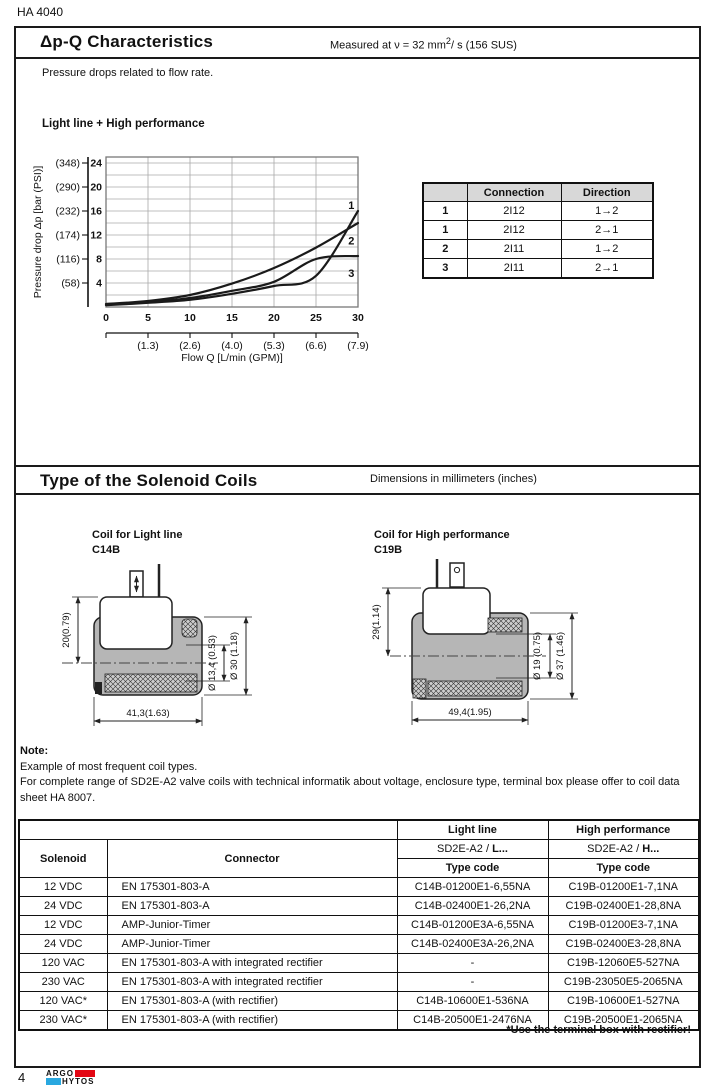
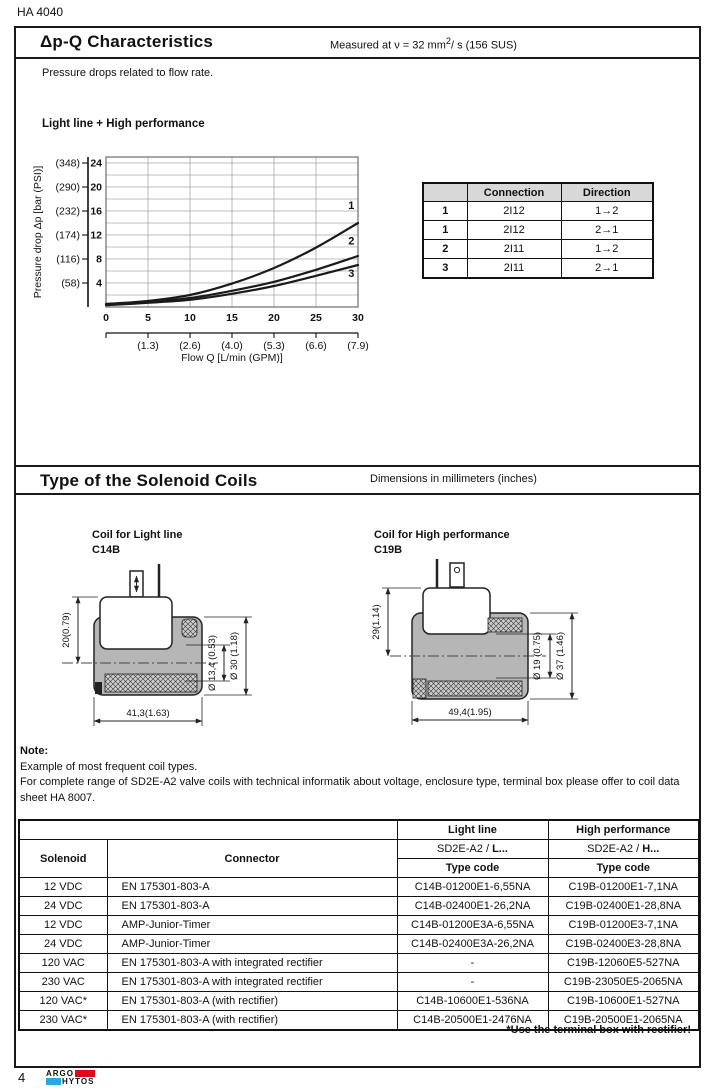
2/25: 8 -> 6
3/30: 16 -> 7
